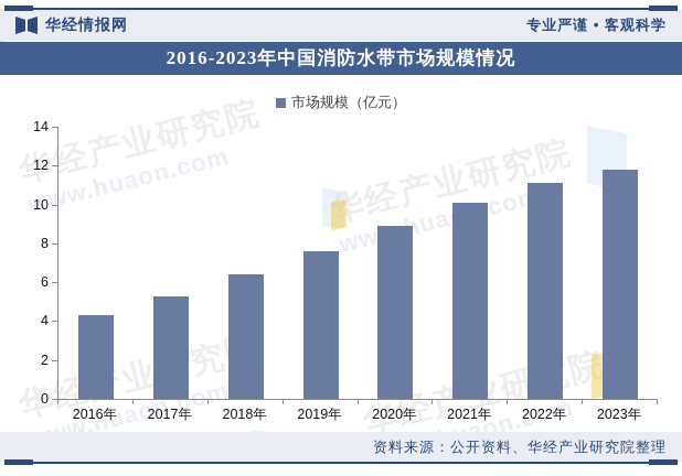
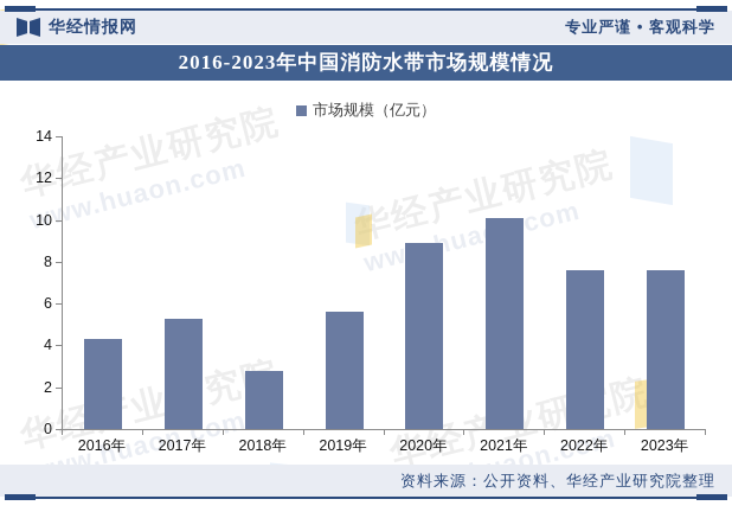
2018年: 6.4 -> 2.8
2019年: 7.6 -> 5.6
2022年: 11.1 -> 7.6
2023年: 11.8 -> 7.6
